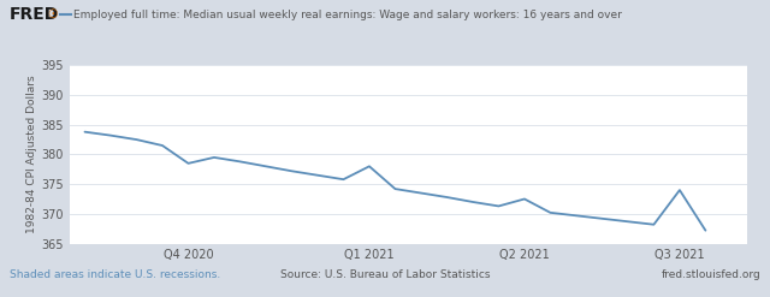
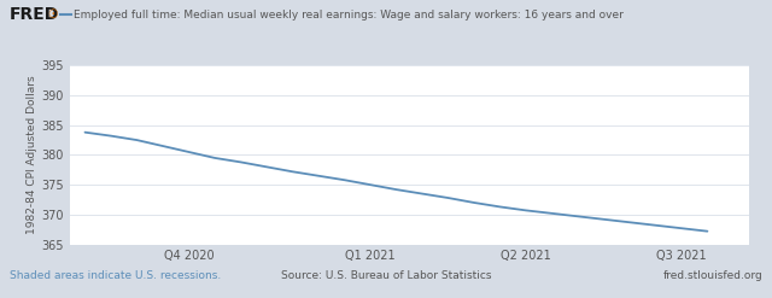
Q4 2020: 378.5 -> 380.5
Q1 2021: 378.0 -> 375.0
Q2 2021: 372.5 -> 370.7
Q3 2021: 374.0 -> 367.7
